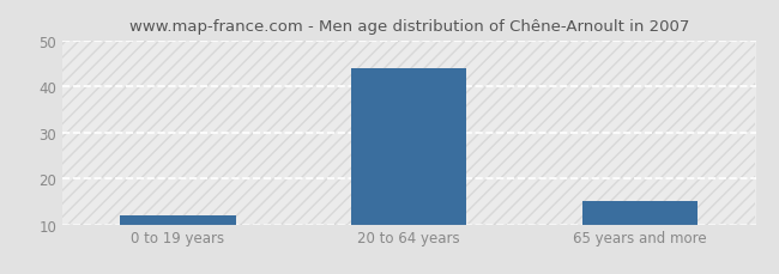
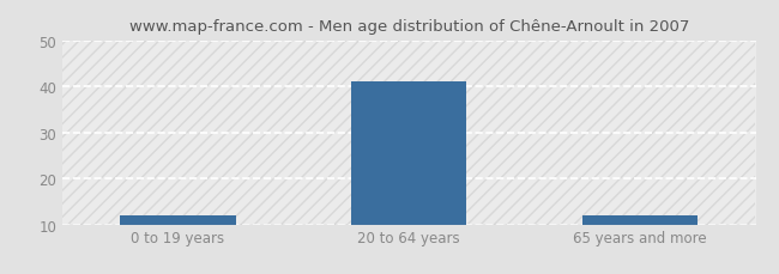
20 to 64 years: 44 -> 41
65 years and more: 15 -> 12
